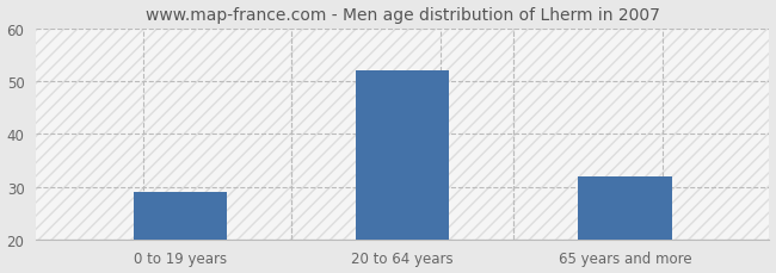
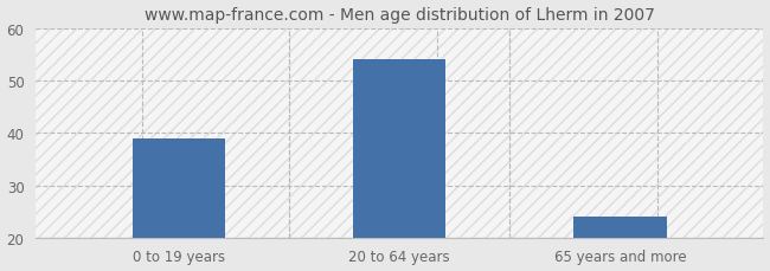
0 to 19 years: 29 -> 39
20 to 64 years: 52 -> 54
65 years and more: 32 -> 24
